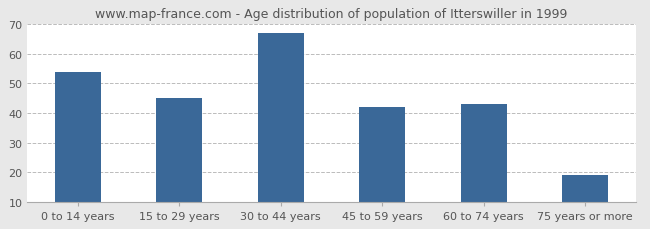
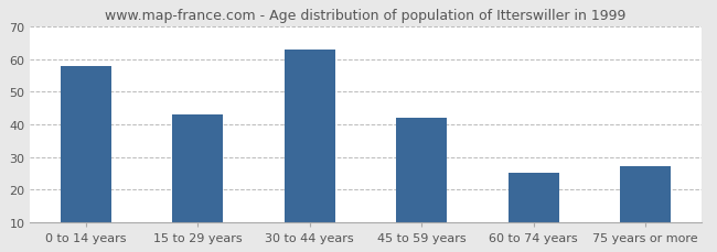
0 to 14 years: 54 -> 58
15 to 29 years: 45 -> 43
30 to 44 years: 67 -> 63
60 to 74 years: 43 -> 25
75 years or more: 19 -> 27
